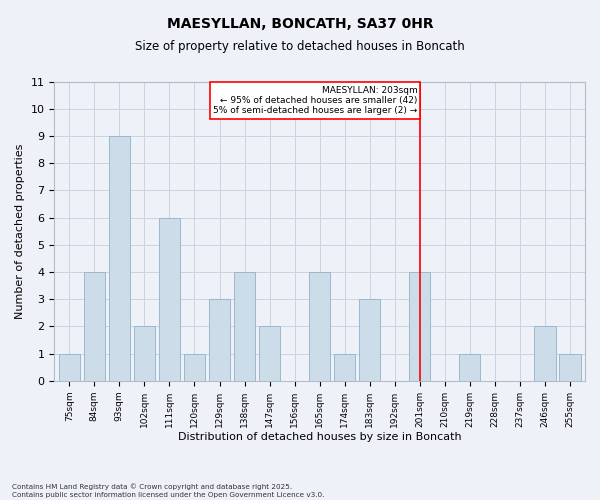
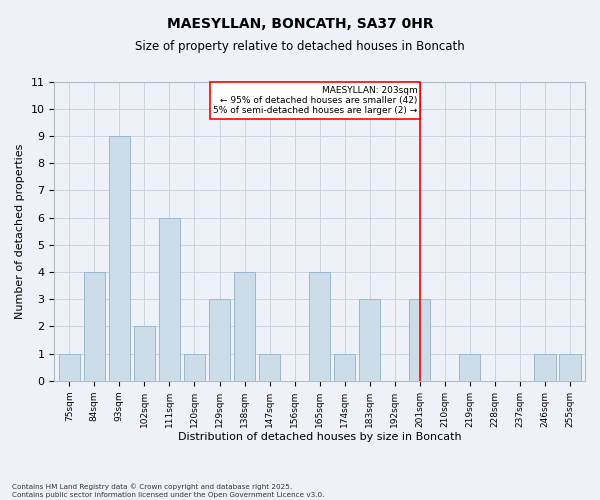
147sqm: 2 -> 1
201sqm: 4 -> 3
246sqm: 2 -> 1
